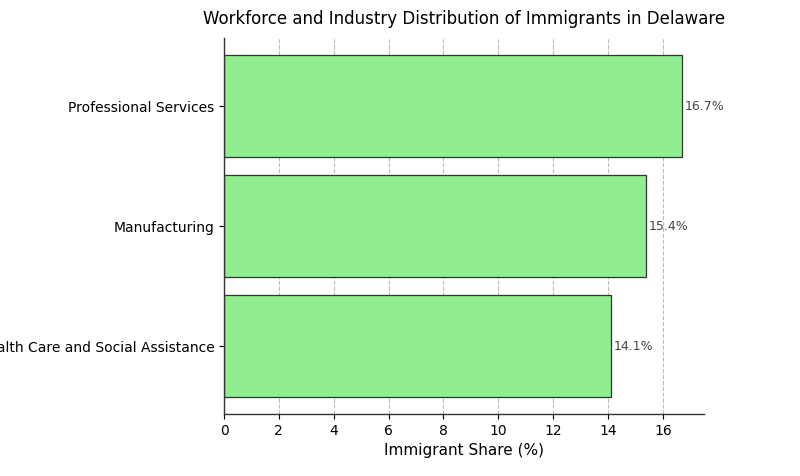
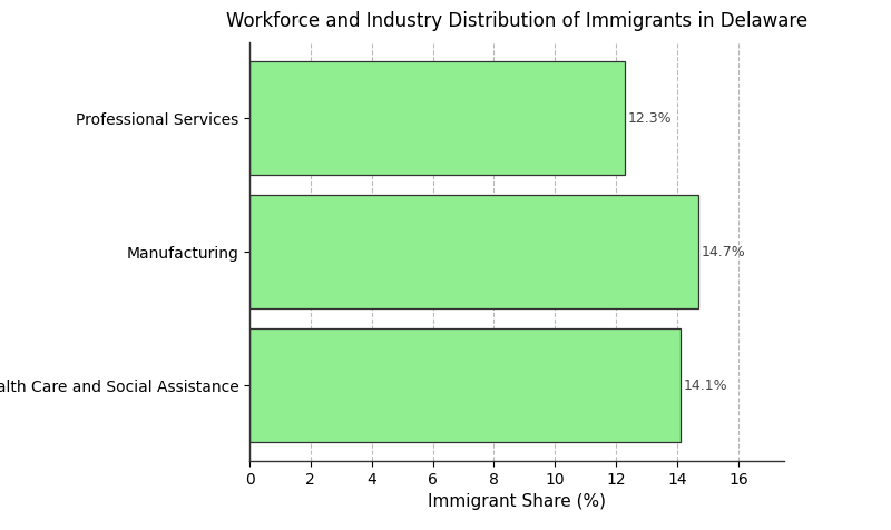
Professional Services: 16.7% -> 12.3%
Manufacturing: 15.4% -> 14.7%
